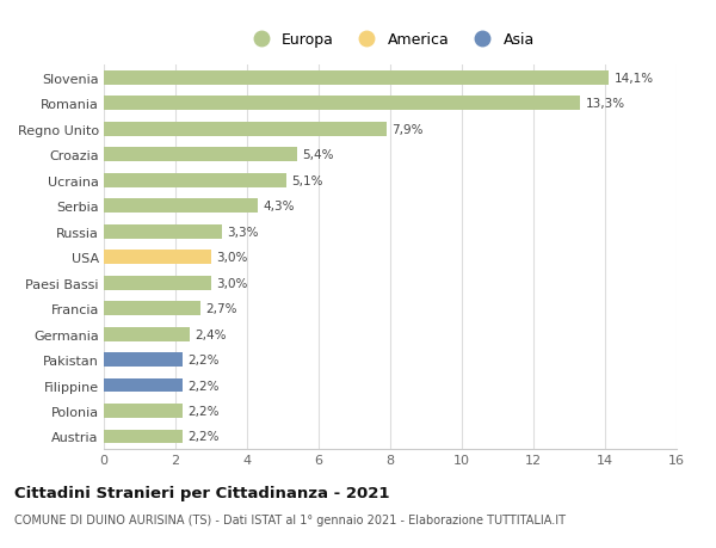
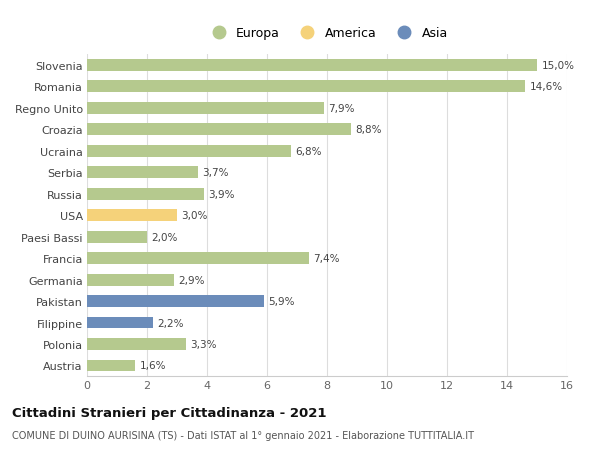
Slovenia: 14,1% -> 15,0%
Romania: 13,3% -> 14,6%
Croazia: 5,4% -> 8,8%
Ucraina: 5,1% -> 6,8%
Serbia: 4,3% -> 3,7%
Russia: 3,3% -> 3,9%
Paesi Bassi: 3,0% -> 2,0%
Francia: 2,7% -> 7,4%
Germania: 2,4% -> 2,9%
Pakistan: 2,2% -> 5,9%
Polonia: 2,2% -> 3,3%
Austria: 2,2% -> 1,6%
